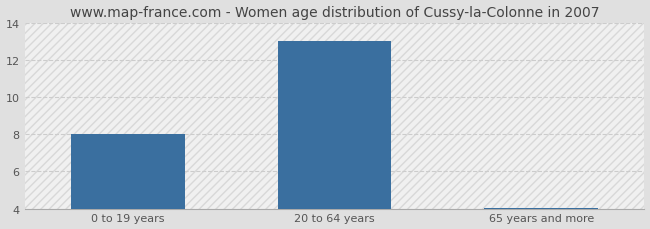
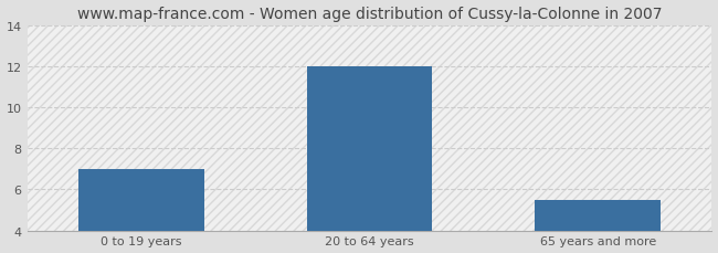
0 to 19 years: 8.0 -> 7.0
20 to 64 years: 13.0 -> 12.0
65 years and more: 4.0 -> 5.5
